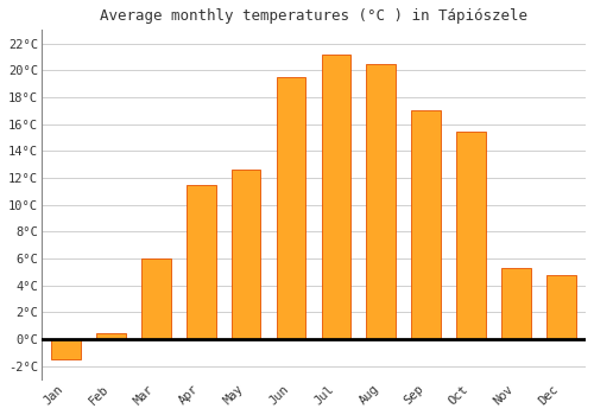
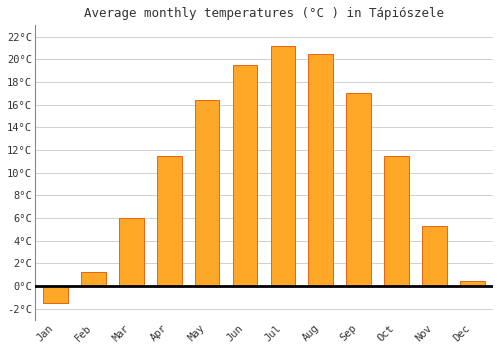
Feb: 0.4°C -> 1.2°C
May: 12.6°C -> 16.4°C
Oct: 15.4°C -> 11.5°C
Dec: 4.8°C -> 0.4°C
